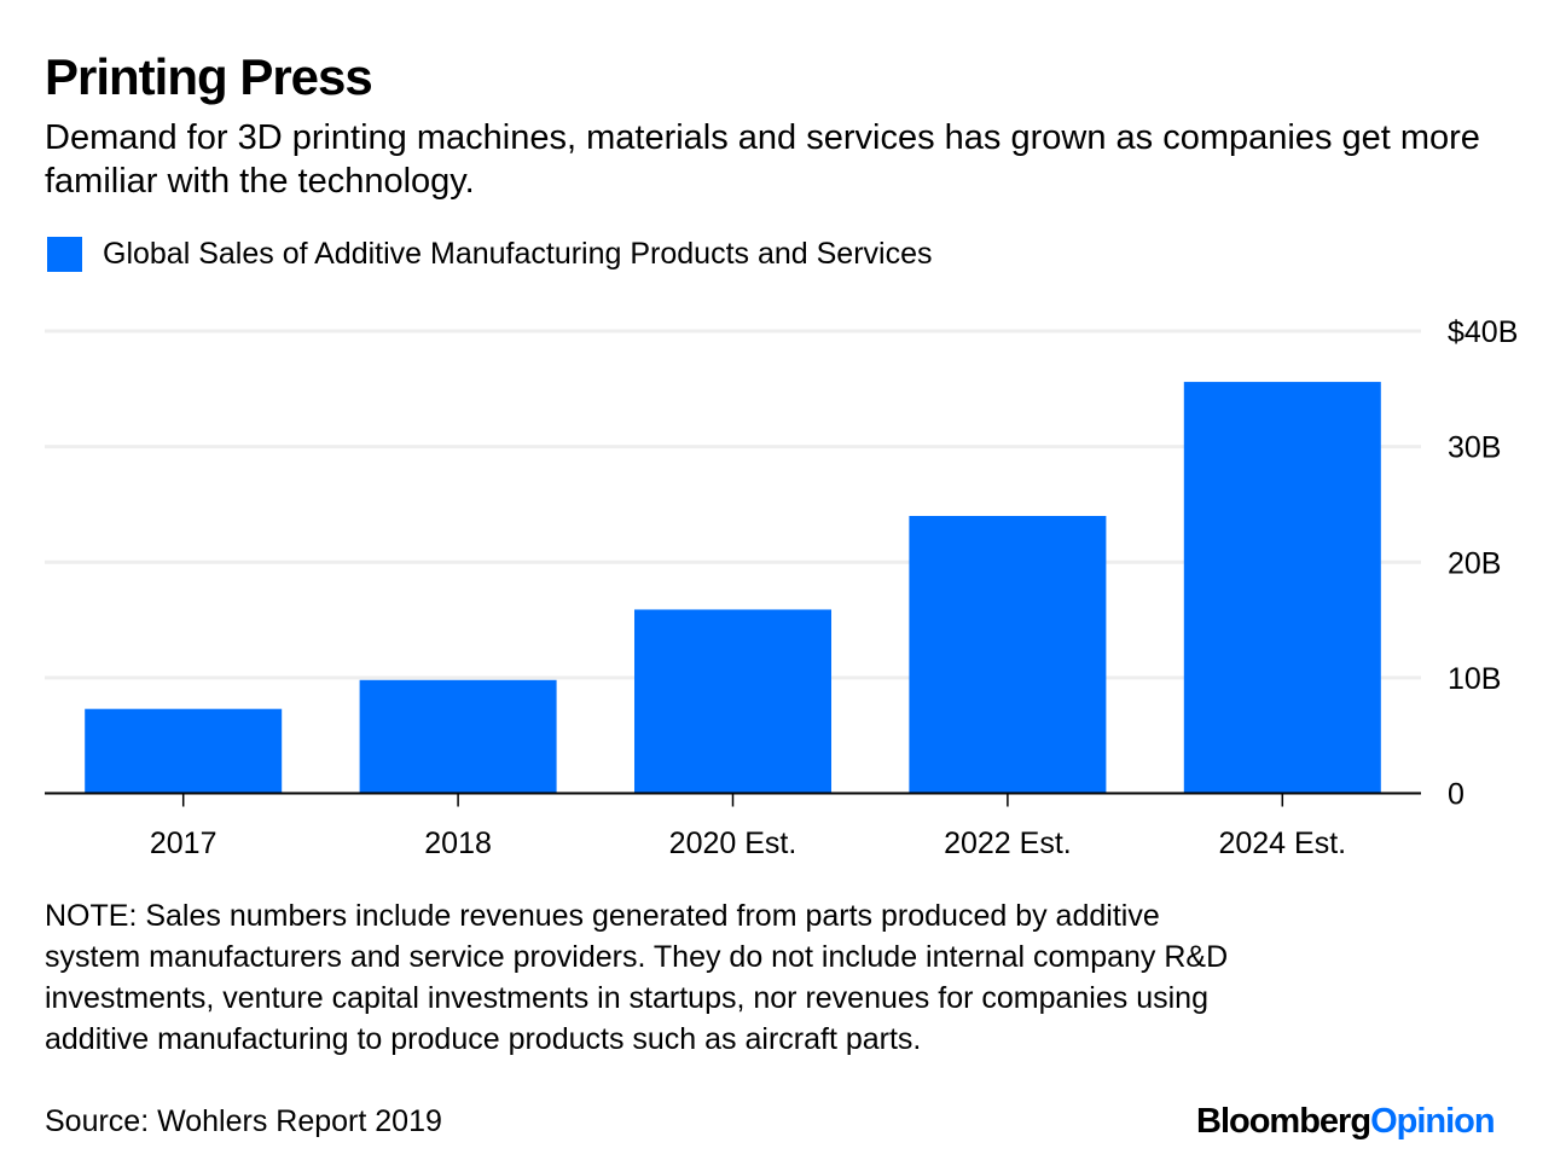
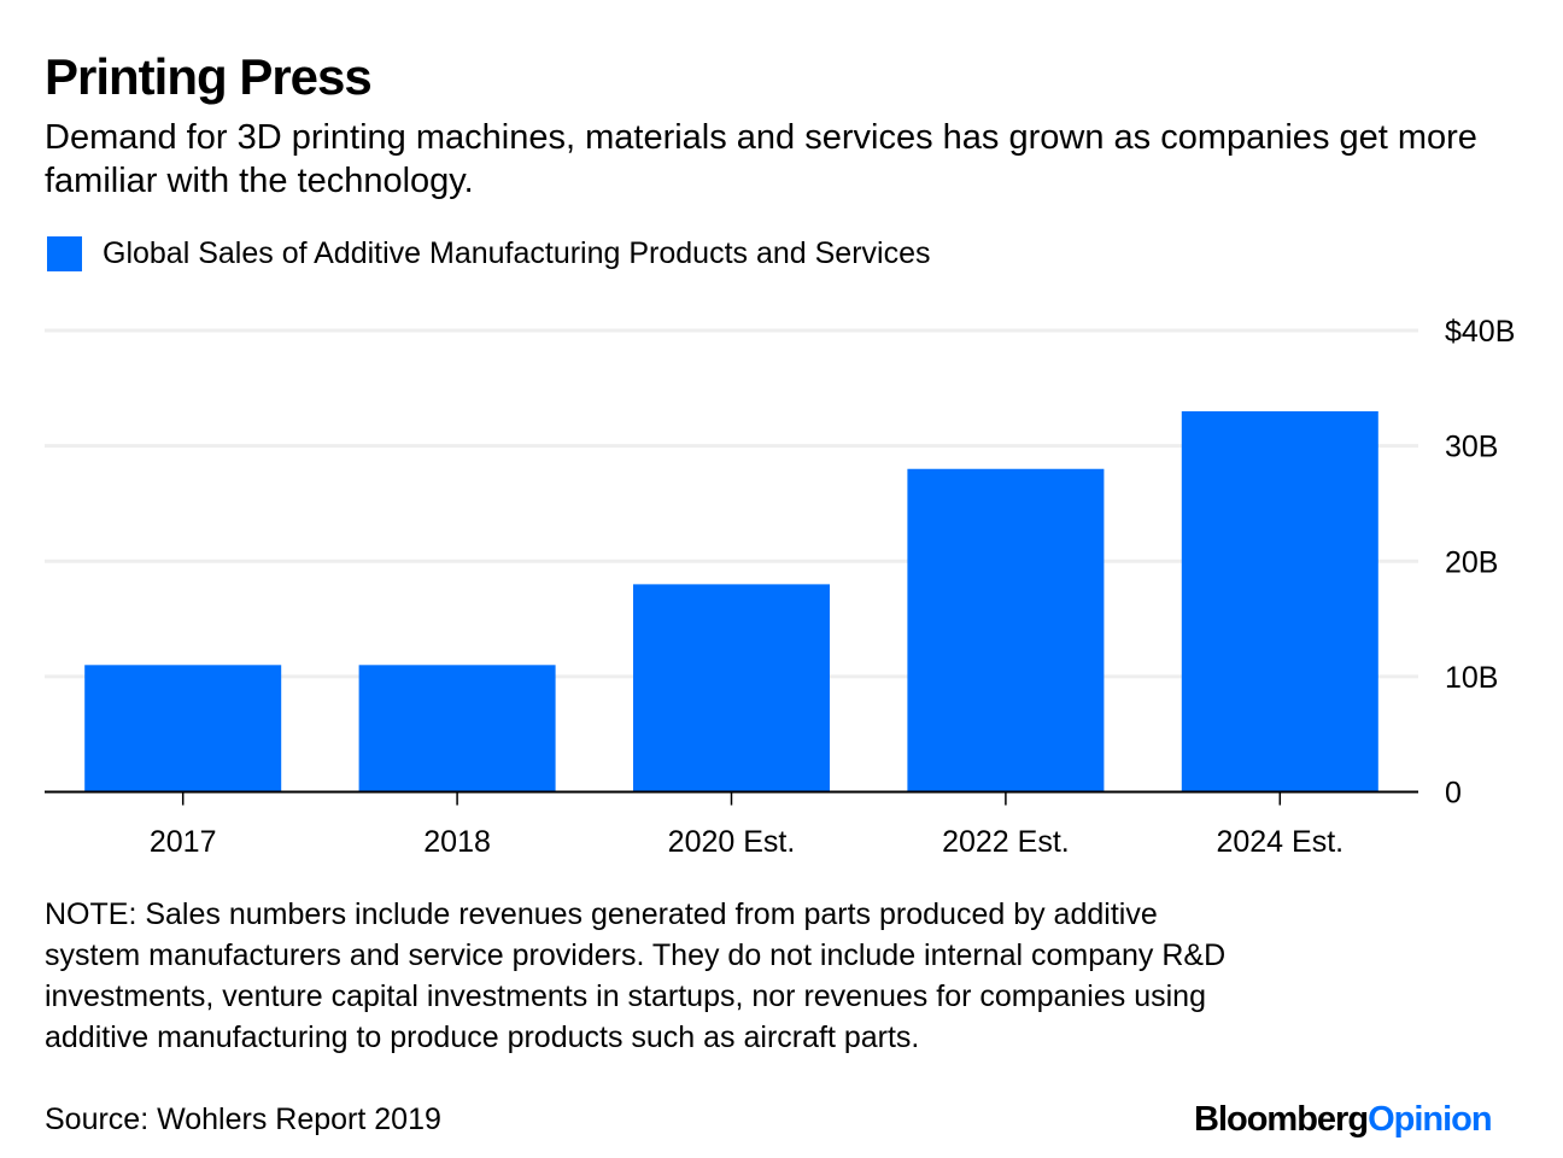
2017: $7B -> $11B
2018: $10B -> $11B
2020 Est.: $16B -> $18B
2022 Est.: $24B -> $28B
2024 Est.: $36B -> $33B
